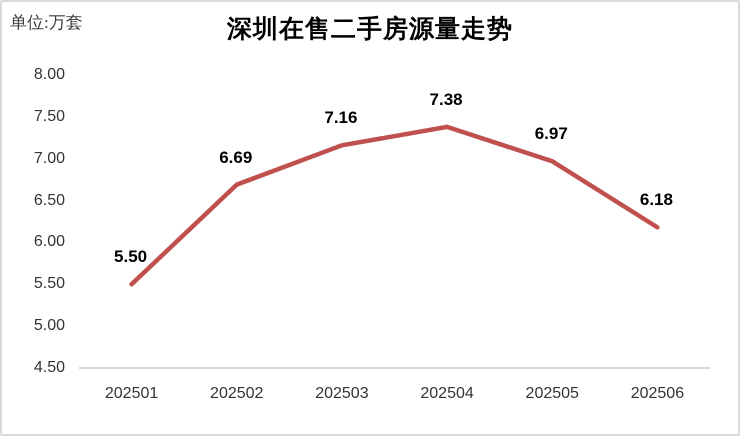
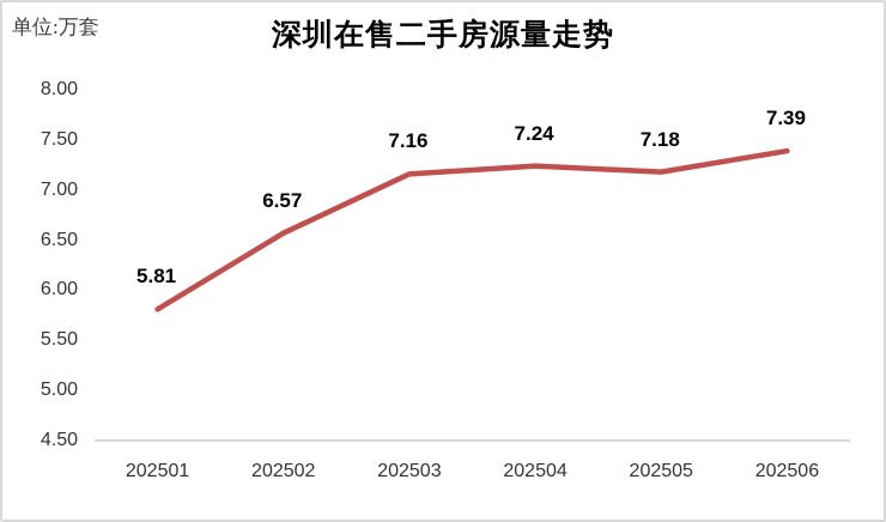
202501: 5.50 -> 5.81
202502: 6.69 -> 6.57
202504: 7.38 -> 7.24
202505: 6.97 -> 7.18
202506: 6.18 -> 7.39
